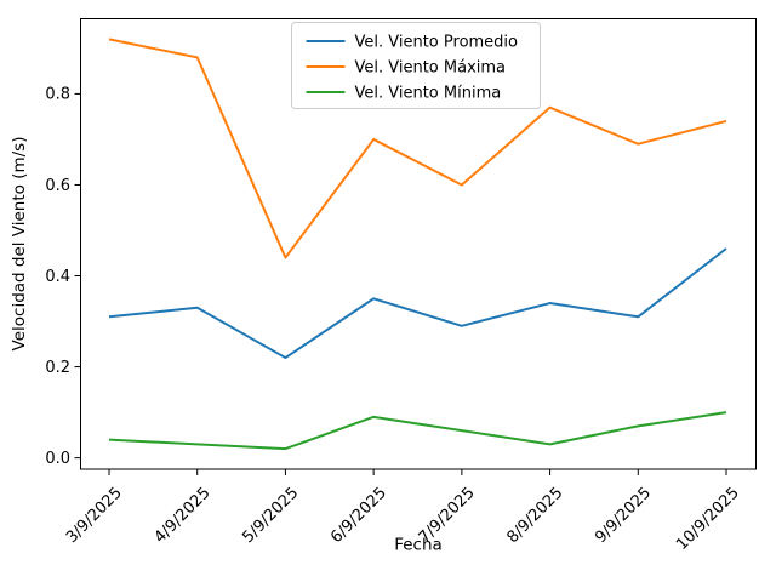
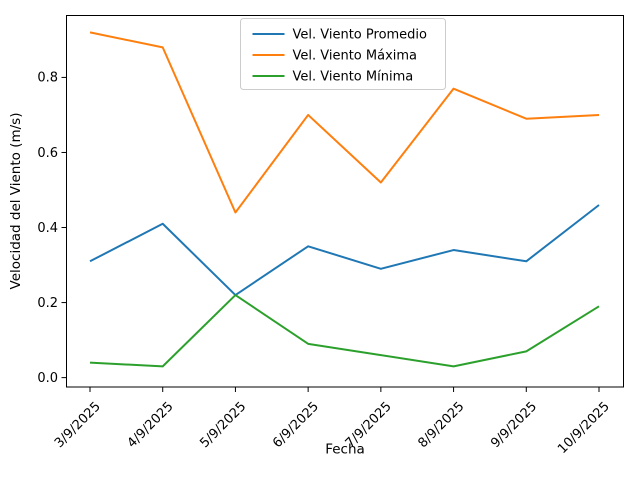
Vel. Viento Promedio/4/9/2025: 0.33 -> 0.41
Vel. Viento Mínima/5/9/2025: 0.02 -> 0.22
Vel. Viento Máxima/7/9/2025: 0.60 -> 0.52
Vel. Viento Máxima/10/9/2025: 0.74 -> 0.70
Vel. Viento Mínima/10/9/2025: 0.10 -> 0.19
